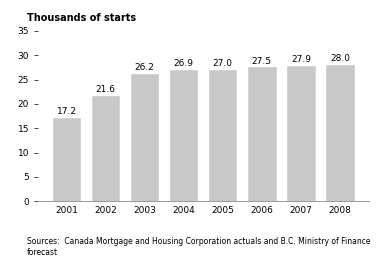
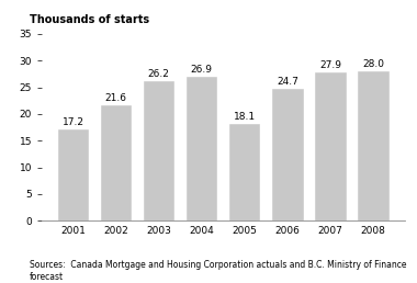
2005: 27.0 -> 18.1
2006: 27.5 -> 24.7
